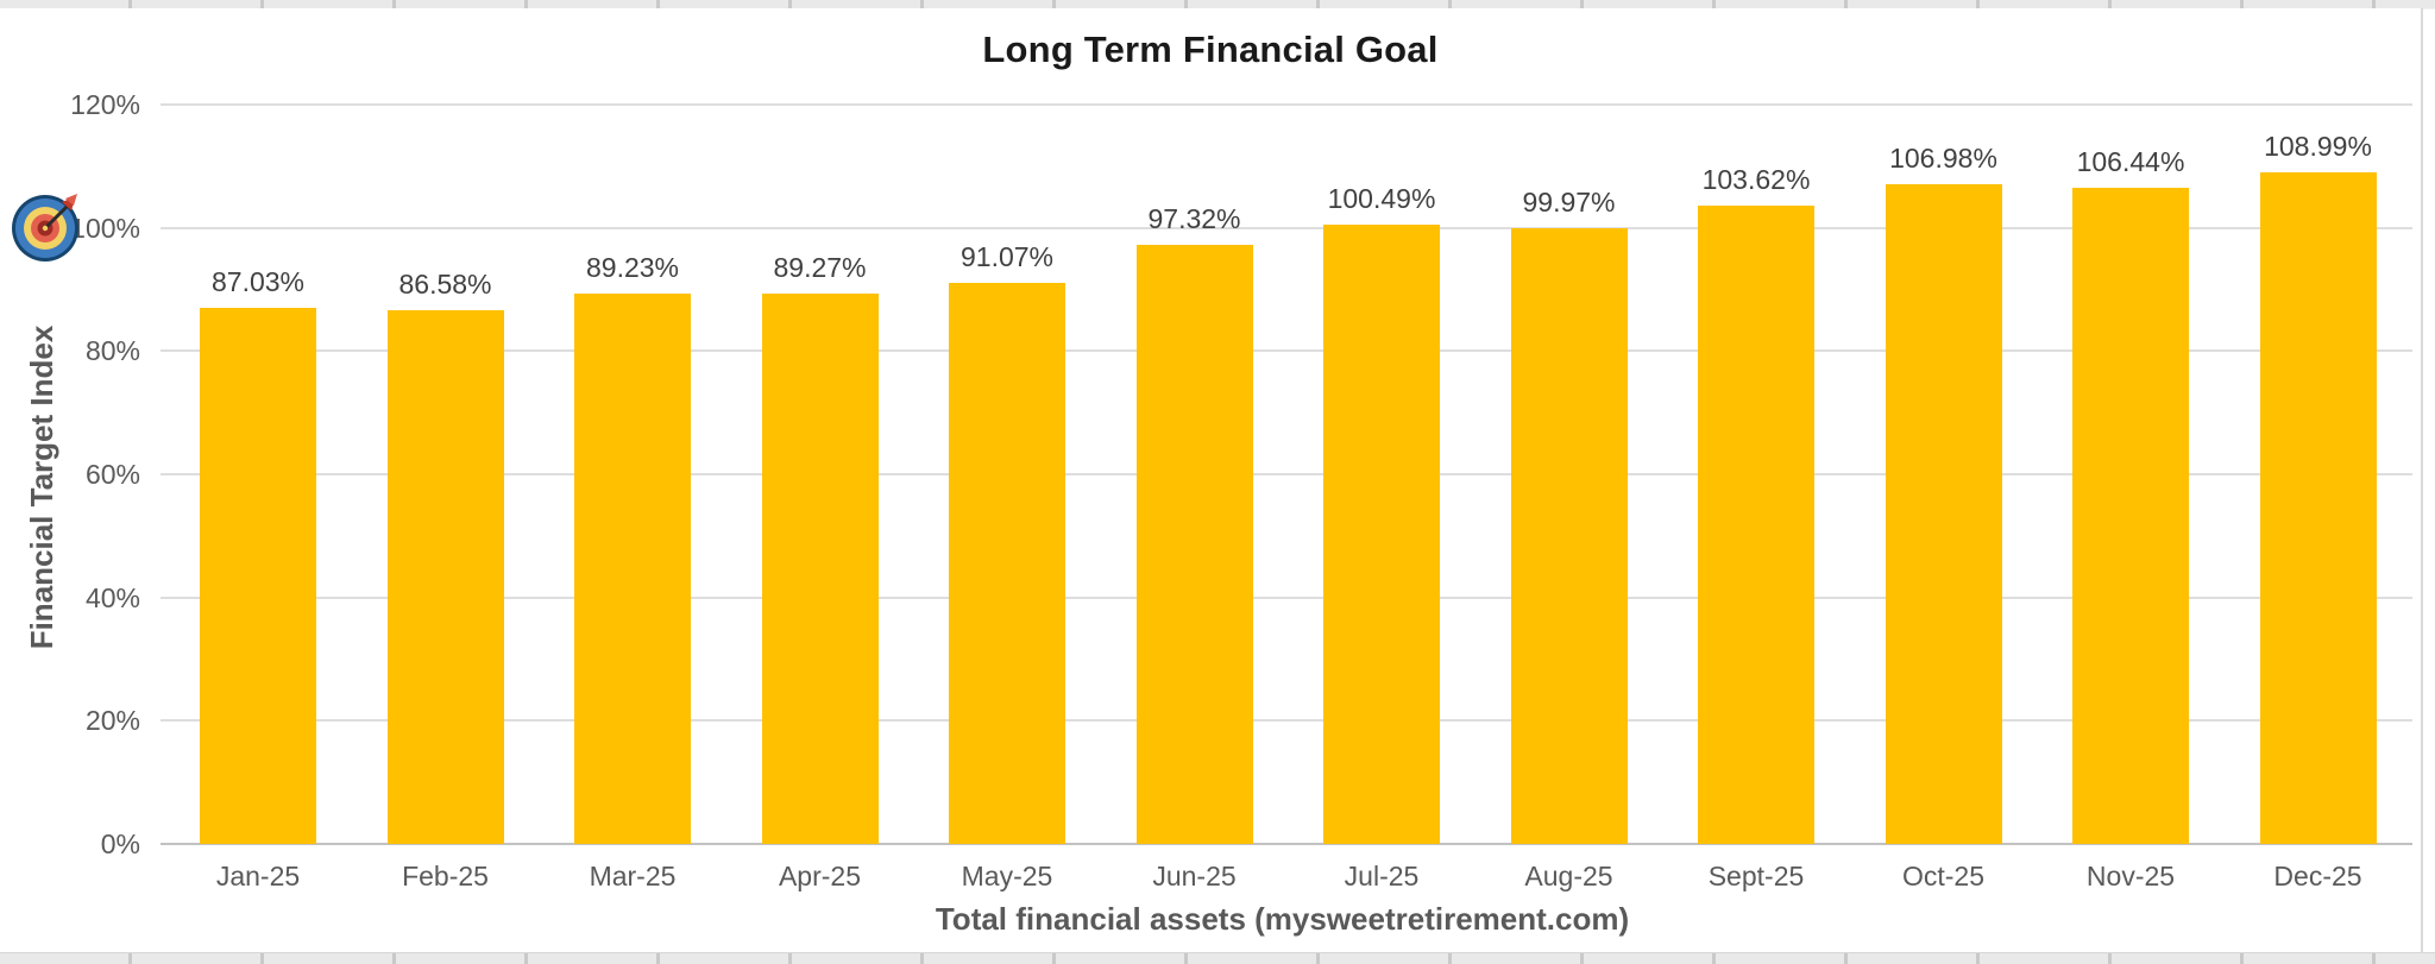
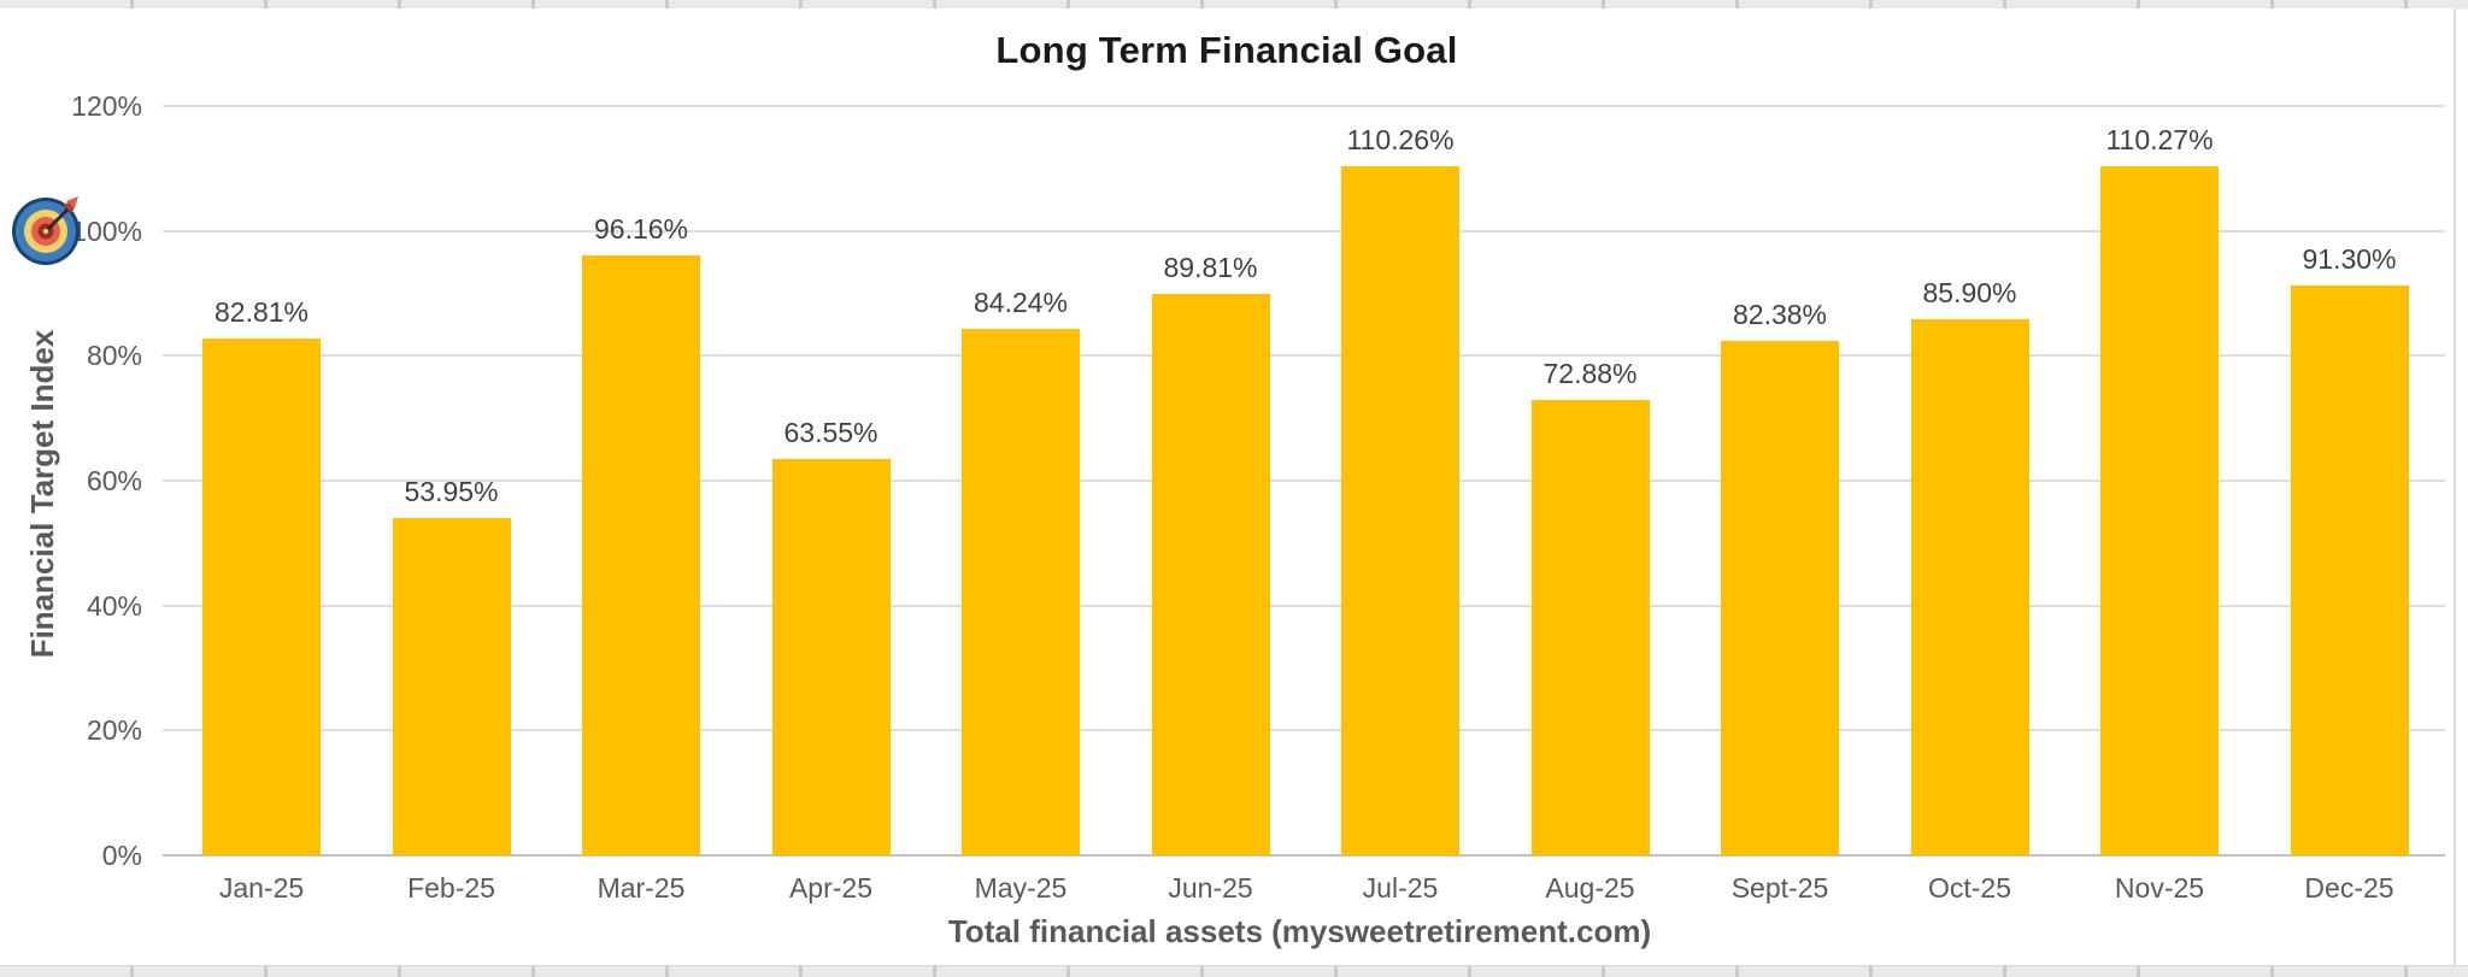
Jan-25: 87.03% -> 82.81%
Feb-25: 86.58% -> 53.95%
Mar-25: 89.23% -> 96.16%
Apr-25: 89.27% -> 63.55%
May-25: 91.07% -> 84.24%
Jun-25: 97.32% -> 89.81%
Jul-25: 100.49% -> 110.26%
Aug-25: 99.97% -> 72.88%
Sept-25: 103.62% -> 82.38%
Oct-25: 106.98% -> 85.90%
Nov-25: 106.44% -> 110.27%
Dec-25: 108.99% -> 91.30%
